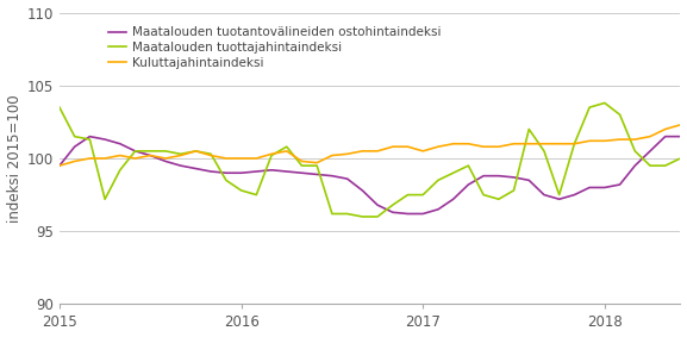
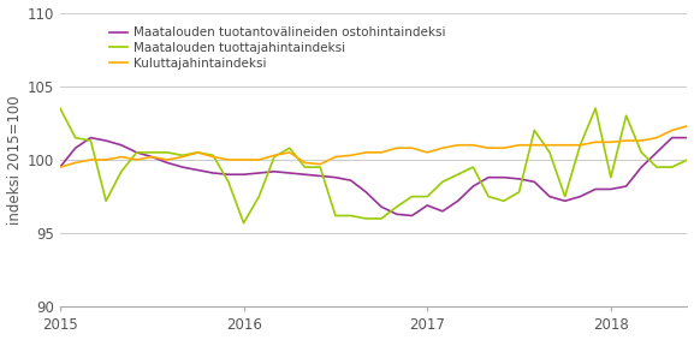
Maatalouden tuottajahintaindeksi/2016: 97.8 -> 95.7
Maatalouden tuotantovälineiden ostohintaindeksi/2017: 96.2 -> 96.9
Maatalouden tuottajahintaindeksi/2018: 103.8 -> 98.8
